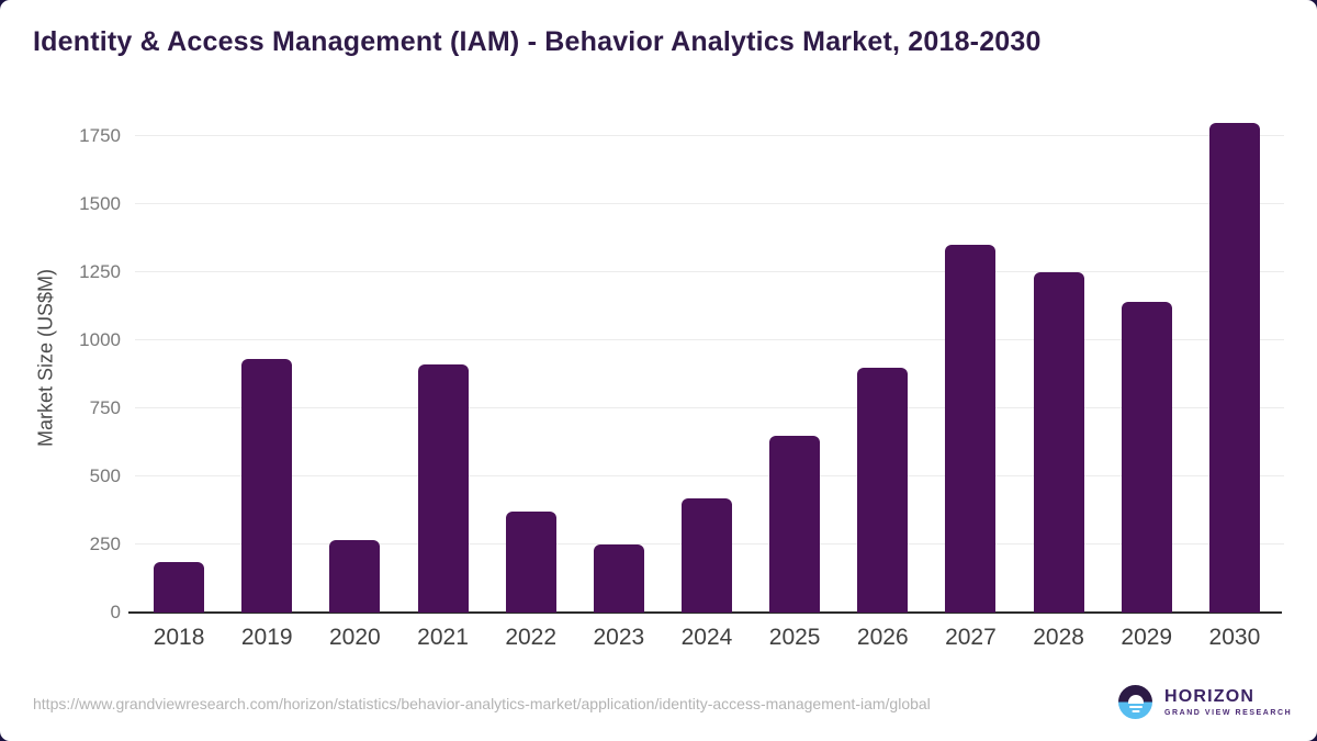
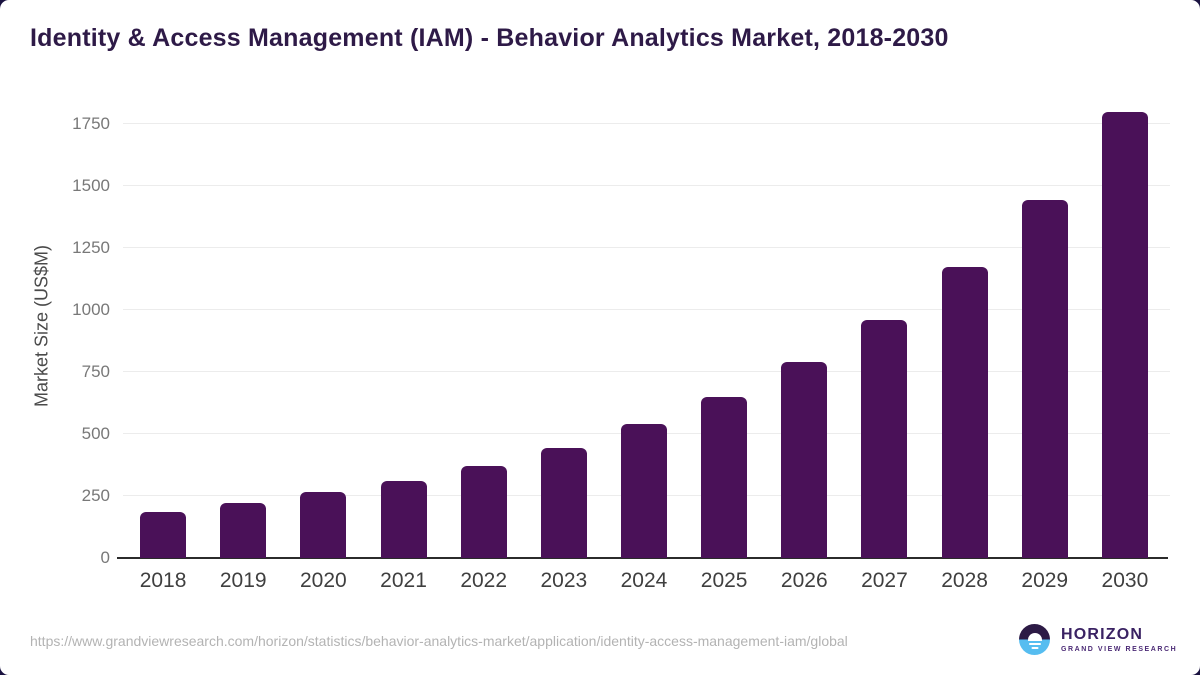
2019: 930 -> 220
2021: 910 -> 310
2023: 250 -> 440
2024: 420 -> 540
2026: 900 -> 790
2027: 1350 -> 960
2028: 1250 -> 1180
2029: 1140 -> 1440
